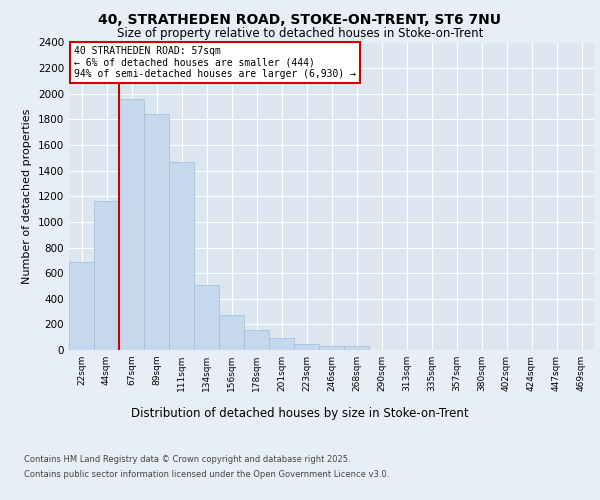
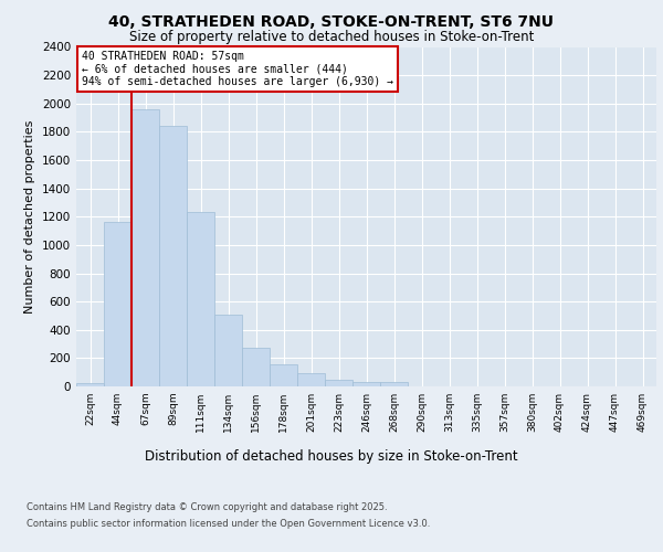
22sqm: 690 -> 20
111sqm: 1470 -> 1230
